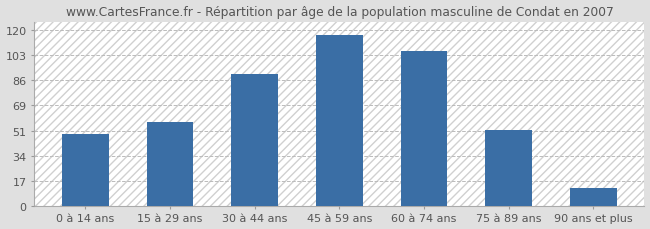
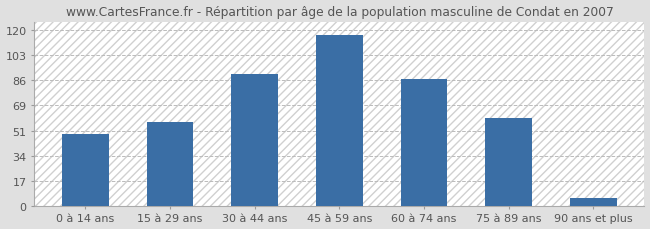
60 à 74 ans: 106 -> 87
75 à 89 ans: 52 -> 60
90 ans et plus: 12 -> 5
